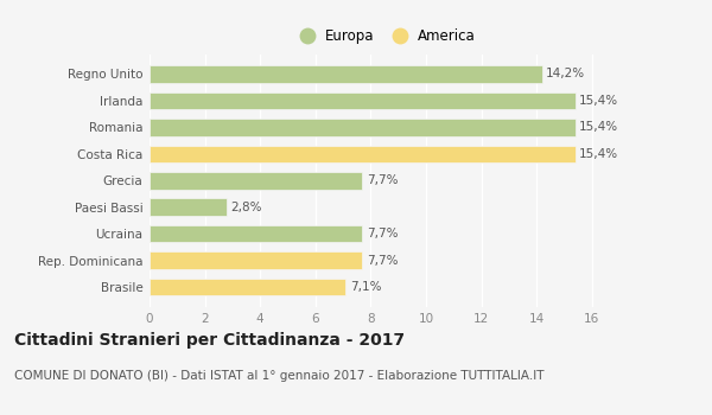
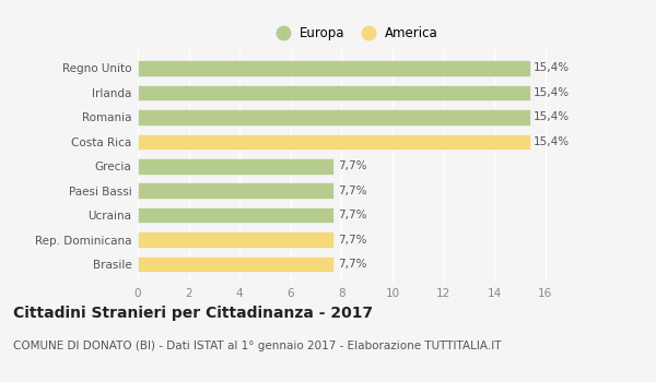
Regno Unito: 14,2% -> 15,4%
Paesi Bassi: 2,8% -> 7,7%
Brasile: 7,1% -> 7,7%
